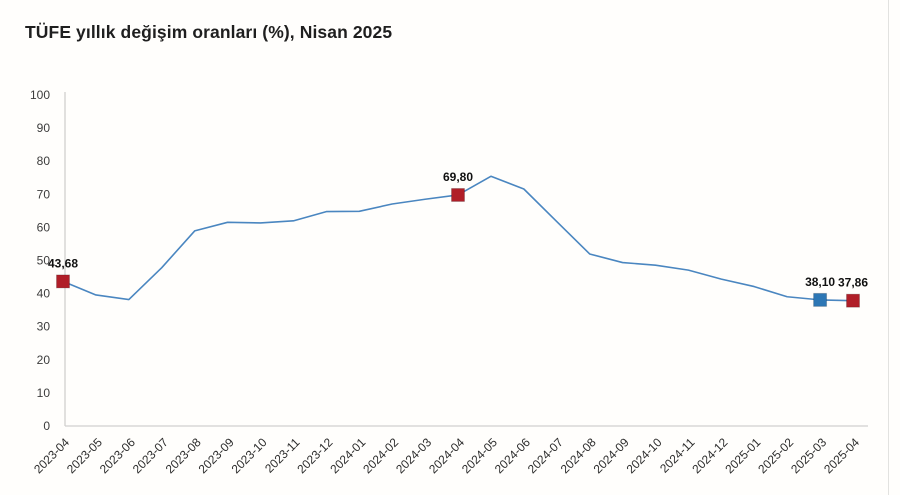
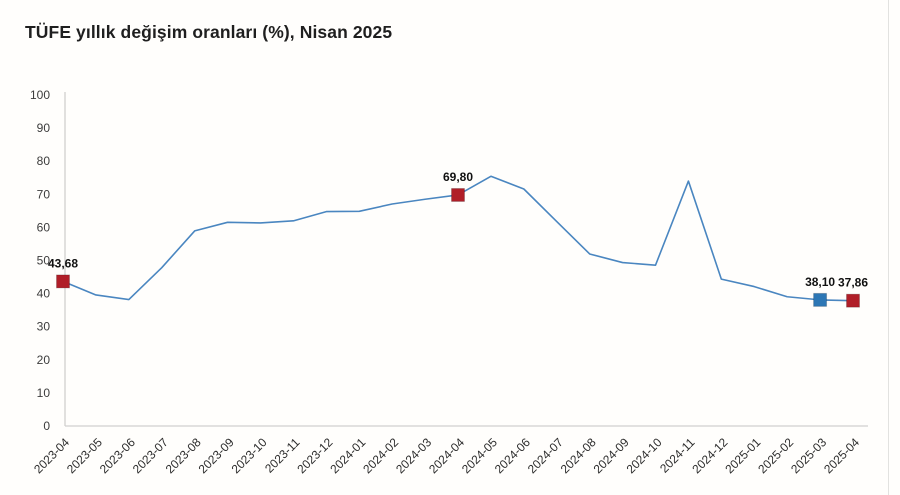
2024-11: 47 -> 74
